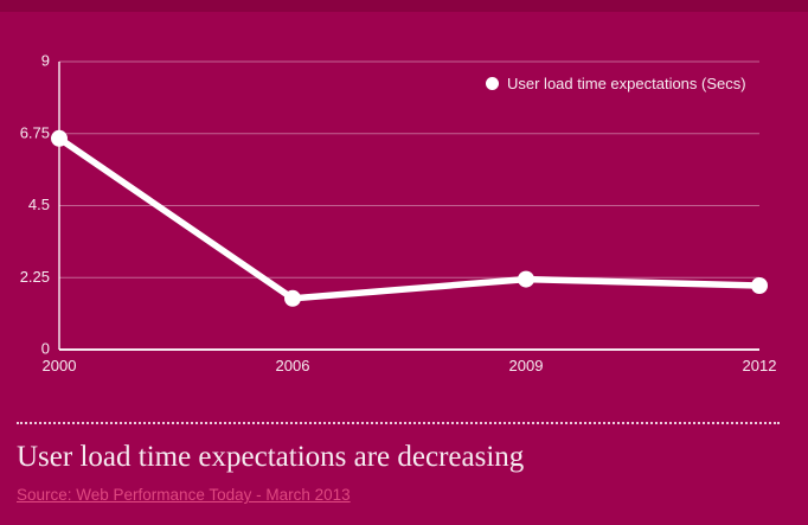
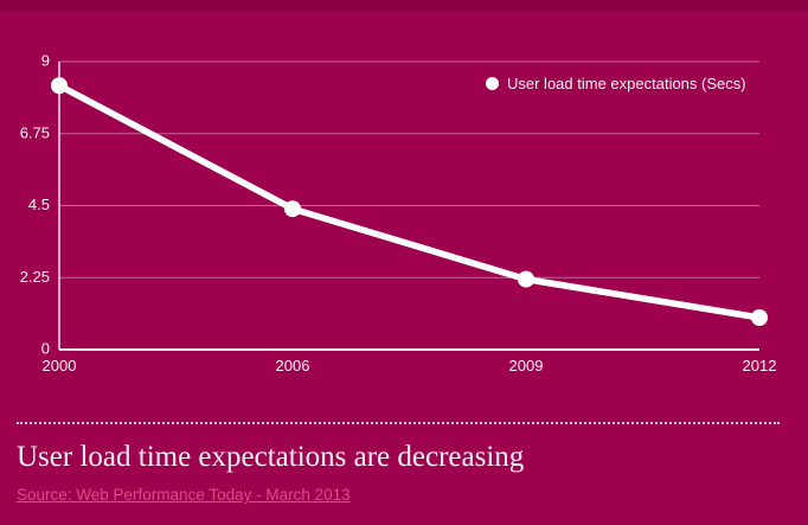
2000: 6.6 -> 8.2
2006: 1.6 -> 4.4
2012: 2.0 -> 1.0
